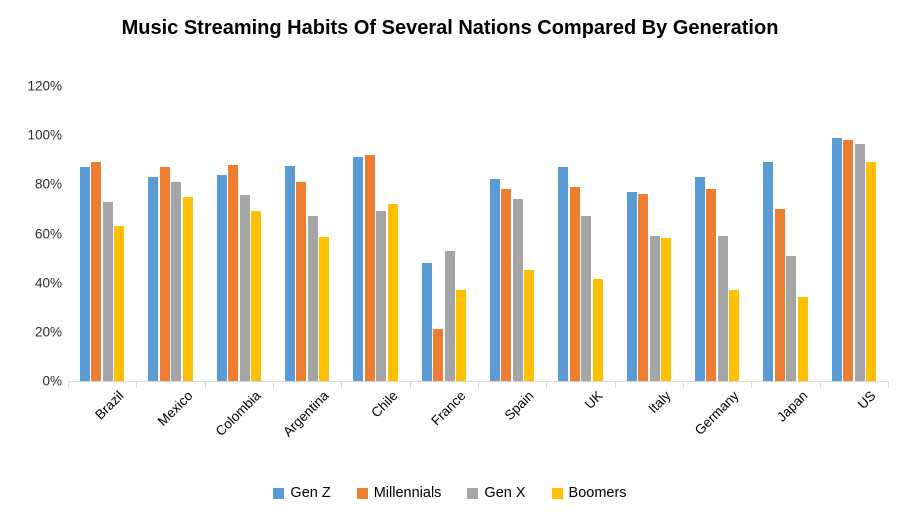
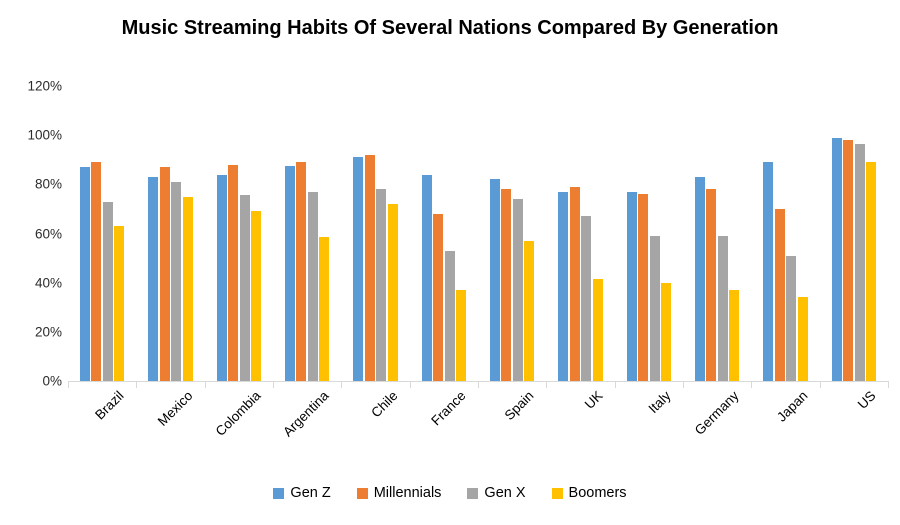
Millennials/Argentina: 81% -> 89%
Gen X/Argentina: 67% -> 77%
Gen X/Chile: 69% -> 78%
Gen Z/France: 48% -> 84%
Millennials/France: 21% -> 68%
Boomers/Spain: 45% -> 57%
Gen Z/UK: 87% -> 77%
Boomers/Italy: 58% -> 40%
